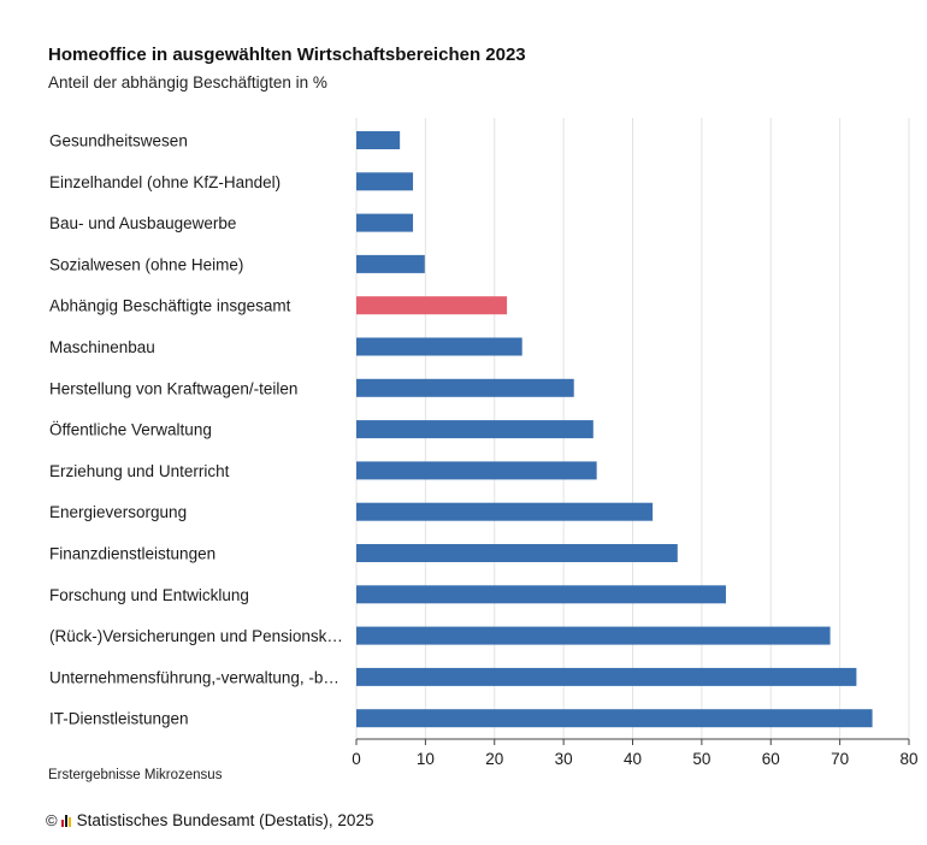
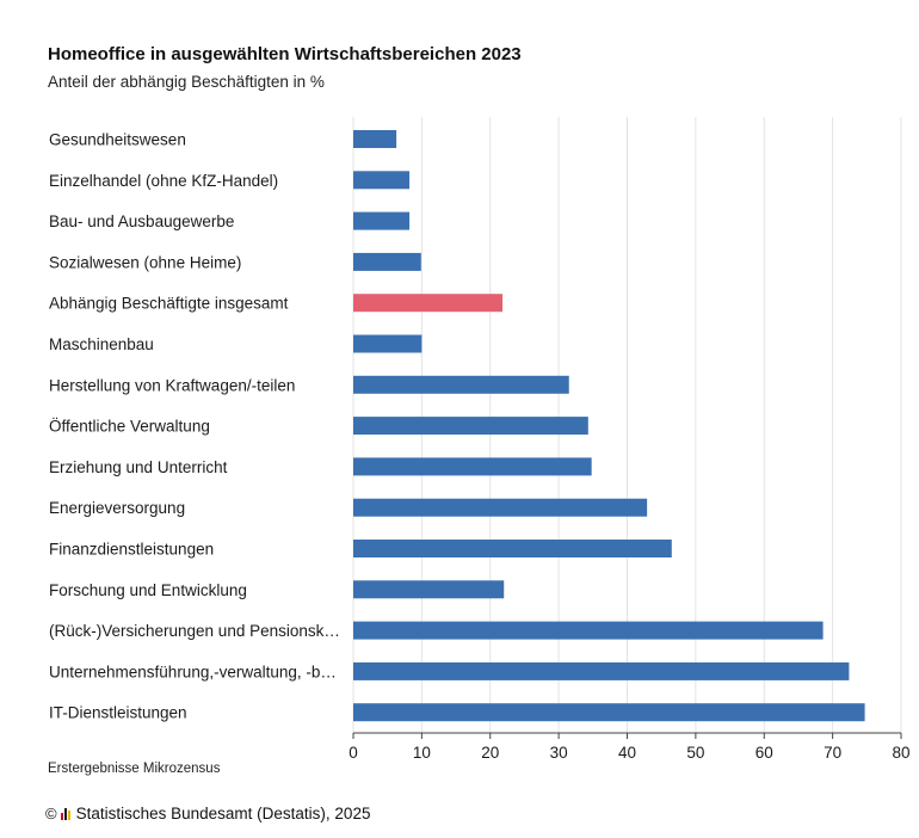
Maschinenbau: 24 -> 10
Forschung und Entwicklung: 54 -> 22
